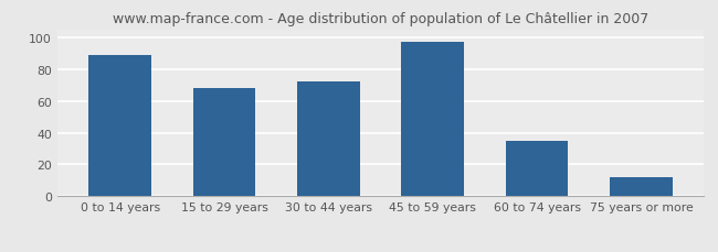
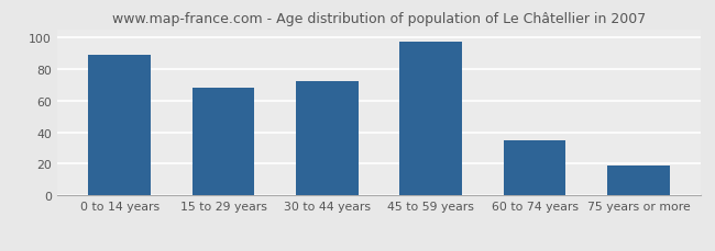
75 years or more: 12 -> 19
